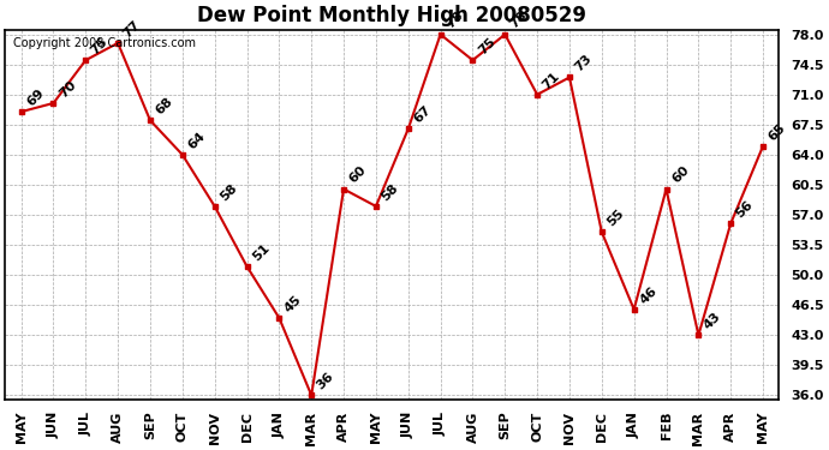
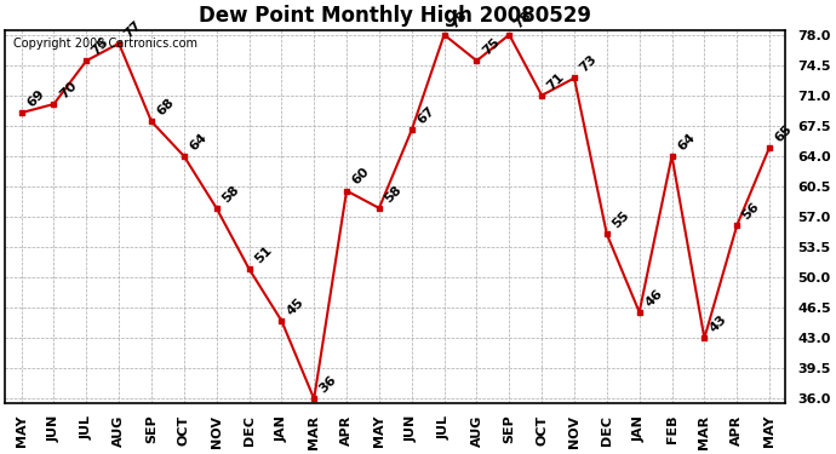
FEB: 60 -> 64
